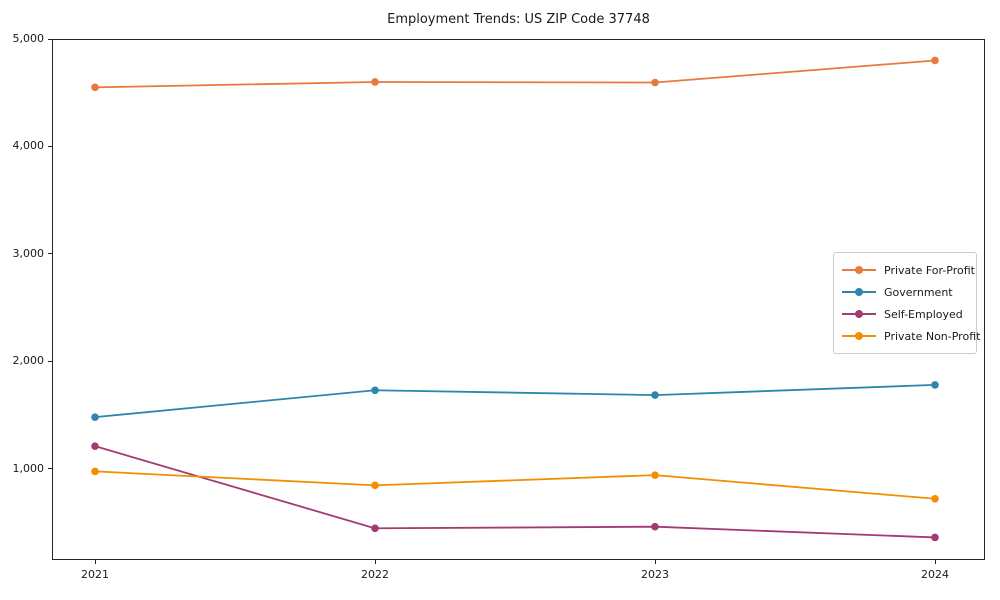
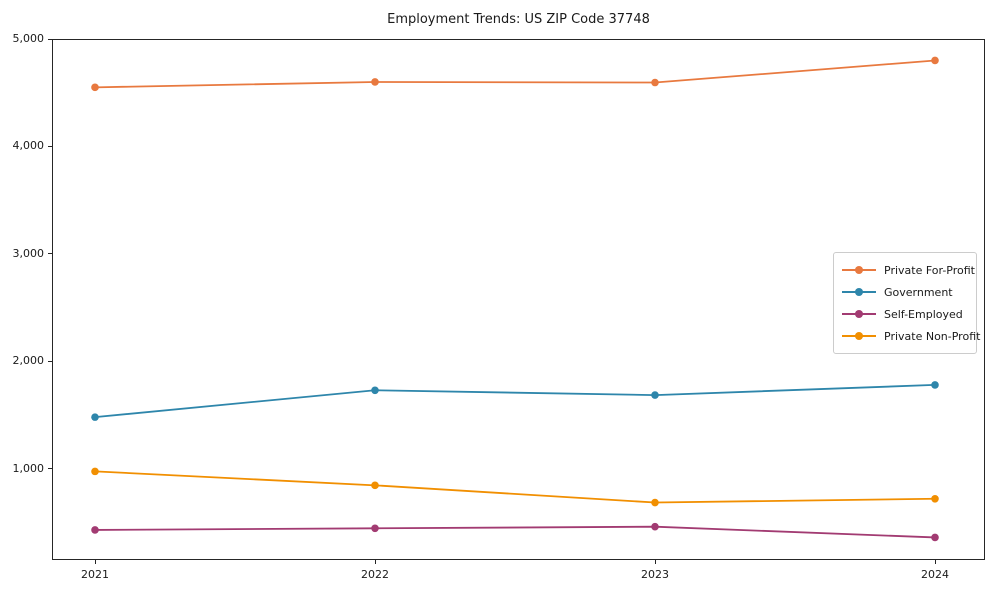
Self-Employed/2021: 1210 -> 430
Private Non-Profit/2023: 940 -> 680
